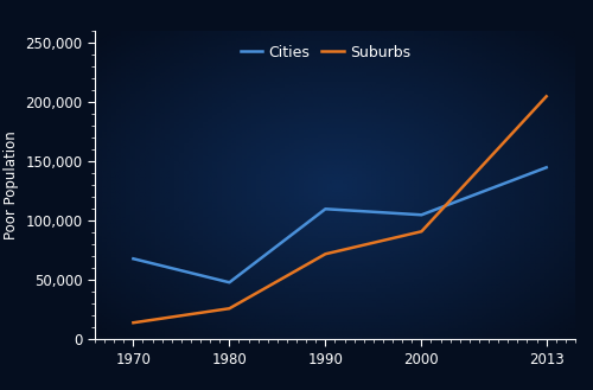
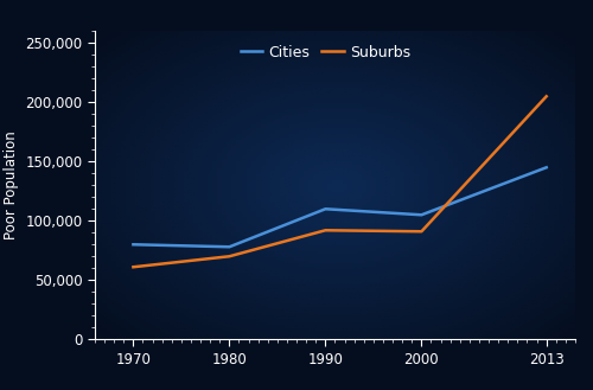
Cities/1970: 68,000 -> 80,000
Suburbs/1970: 14,000 -> 61,000
Cities/1980: 48,000 -> 78,000
Suburbs/1980: 26,000 -> 70,000
Suburbs/1990: 72,000 -> 92,000
